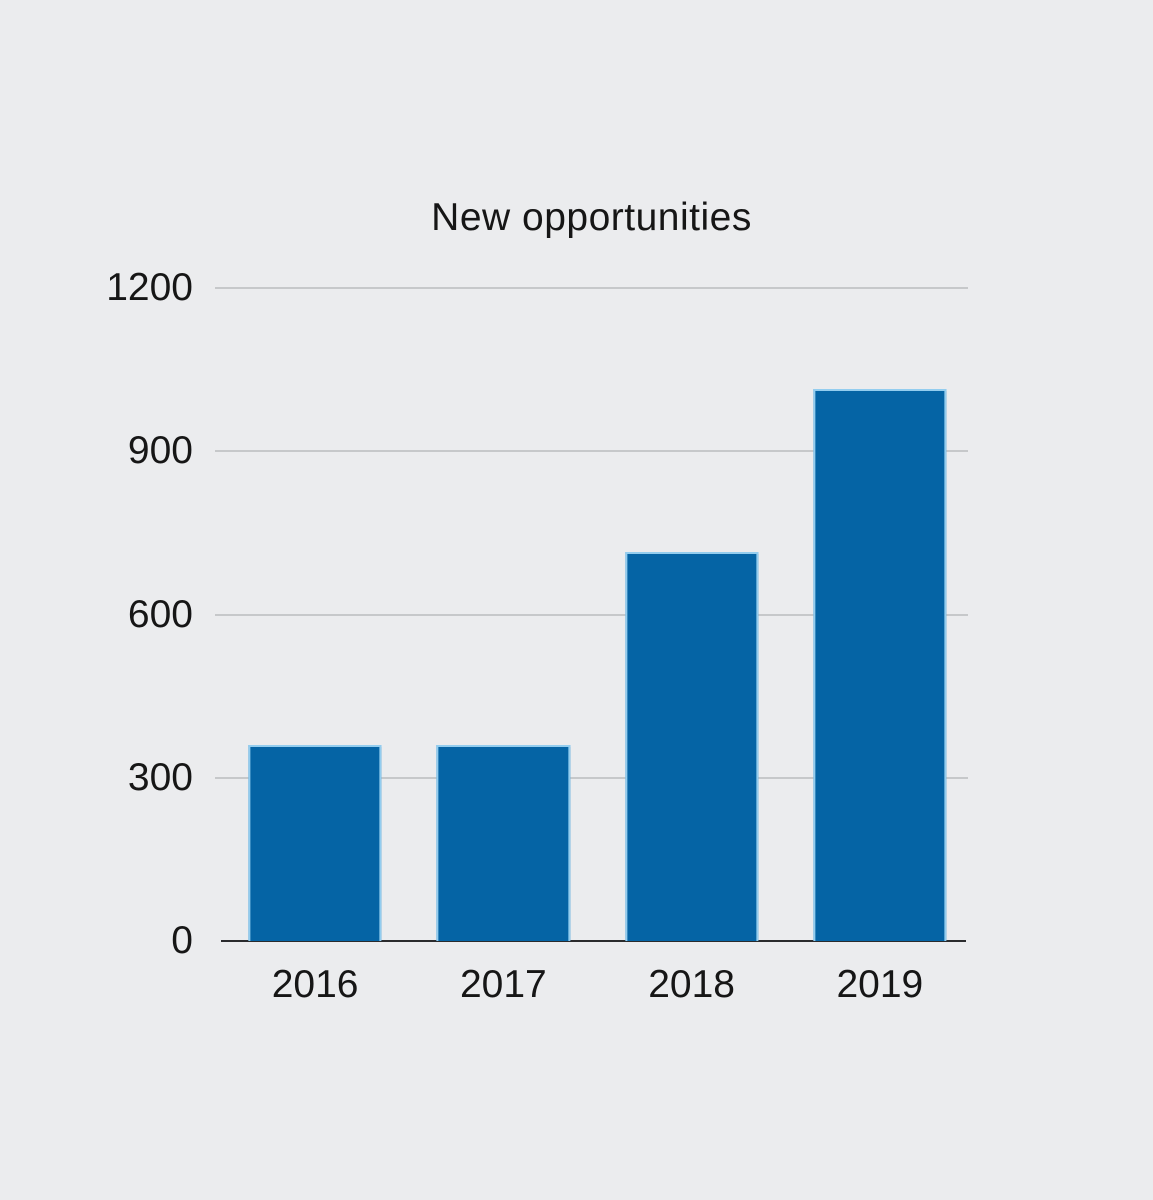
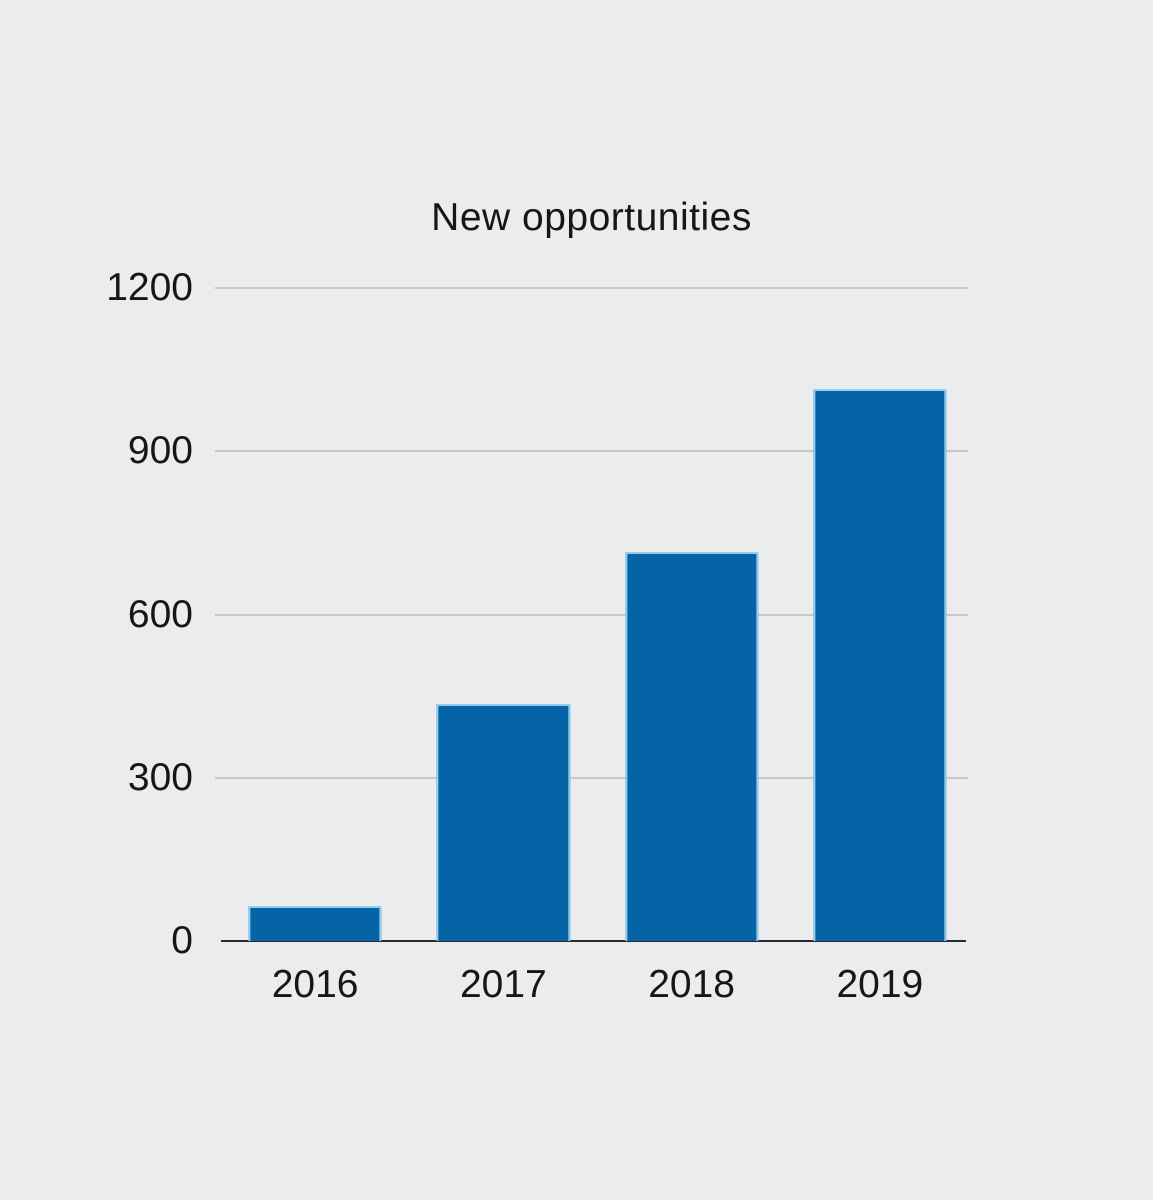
2016: 360 -> 60
2017: 360 -> 440
